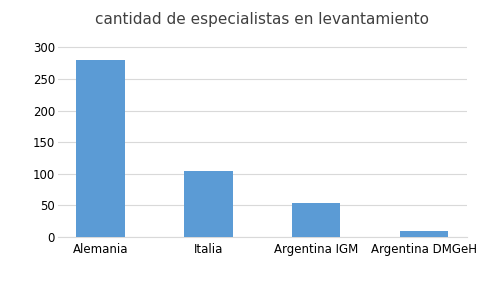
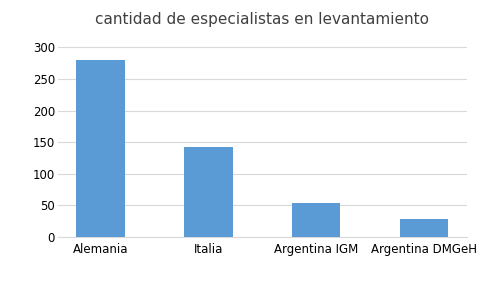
Italia: 104 -> 142
Argentina DMGeH: 9 -> 28
